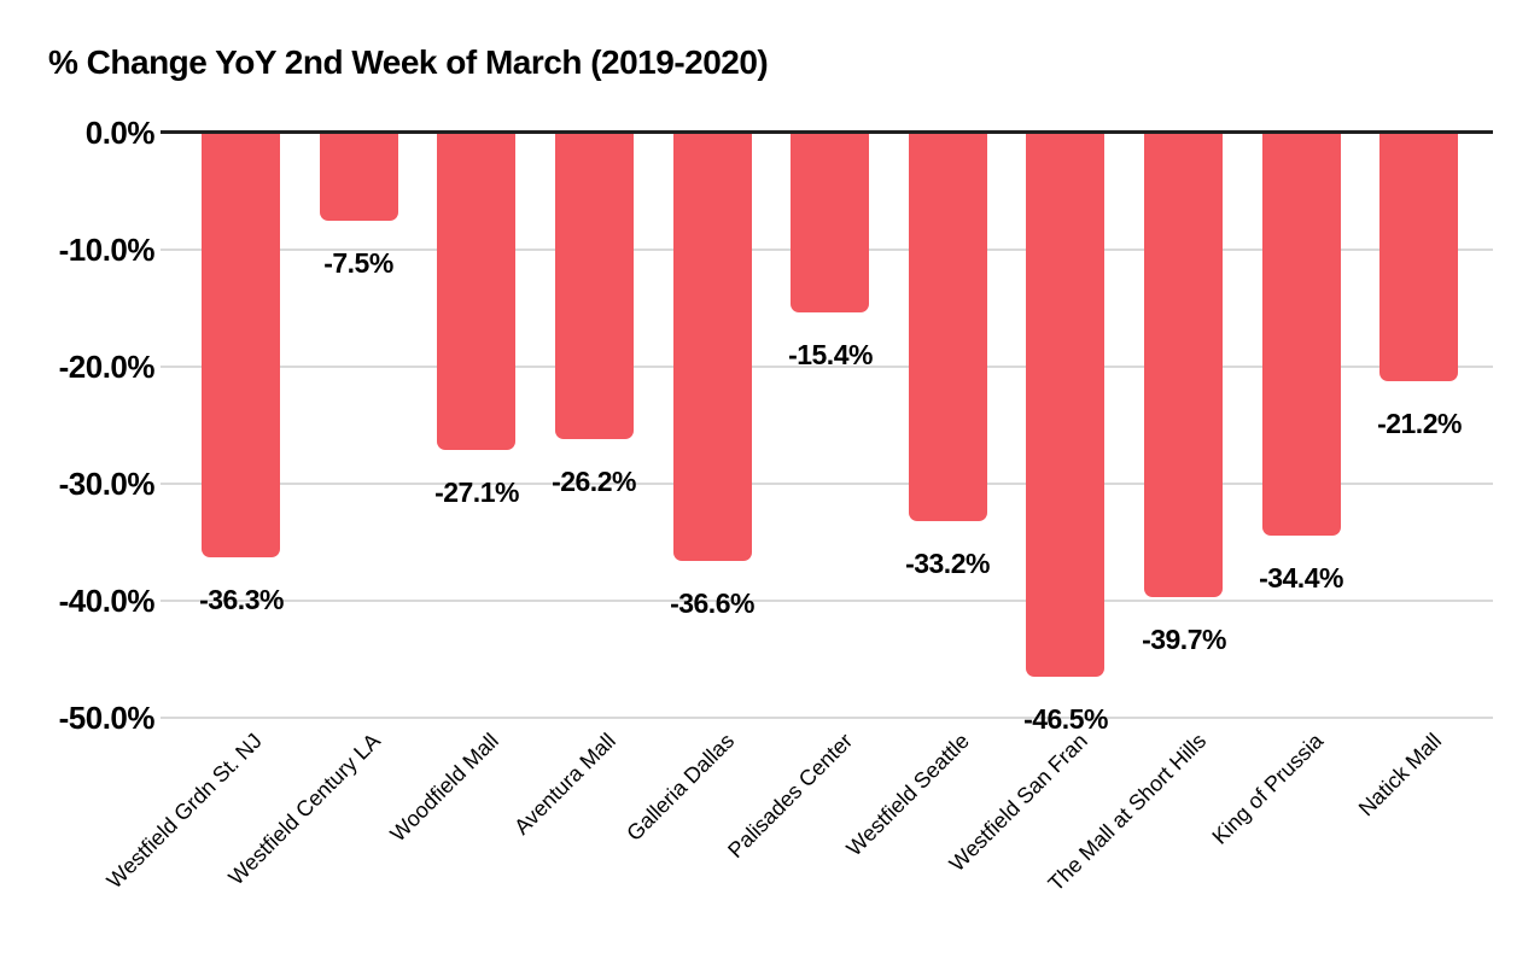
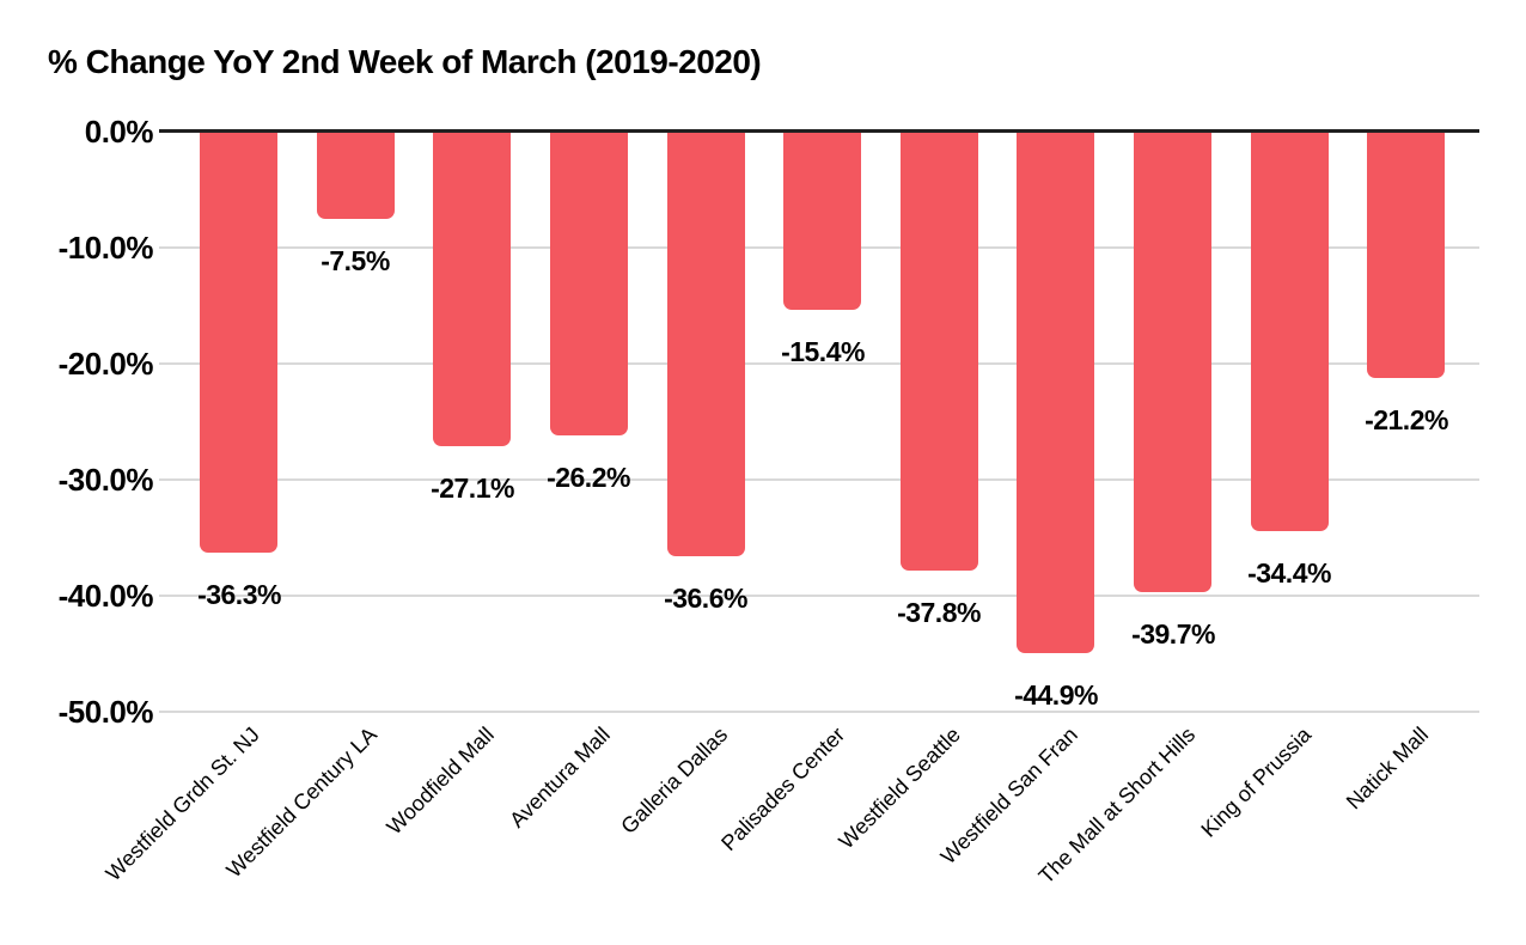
Westfield Seattle: -33.2% -> -37.8%
Westfield San Fran: -46.5% -> -44.9%
